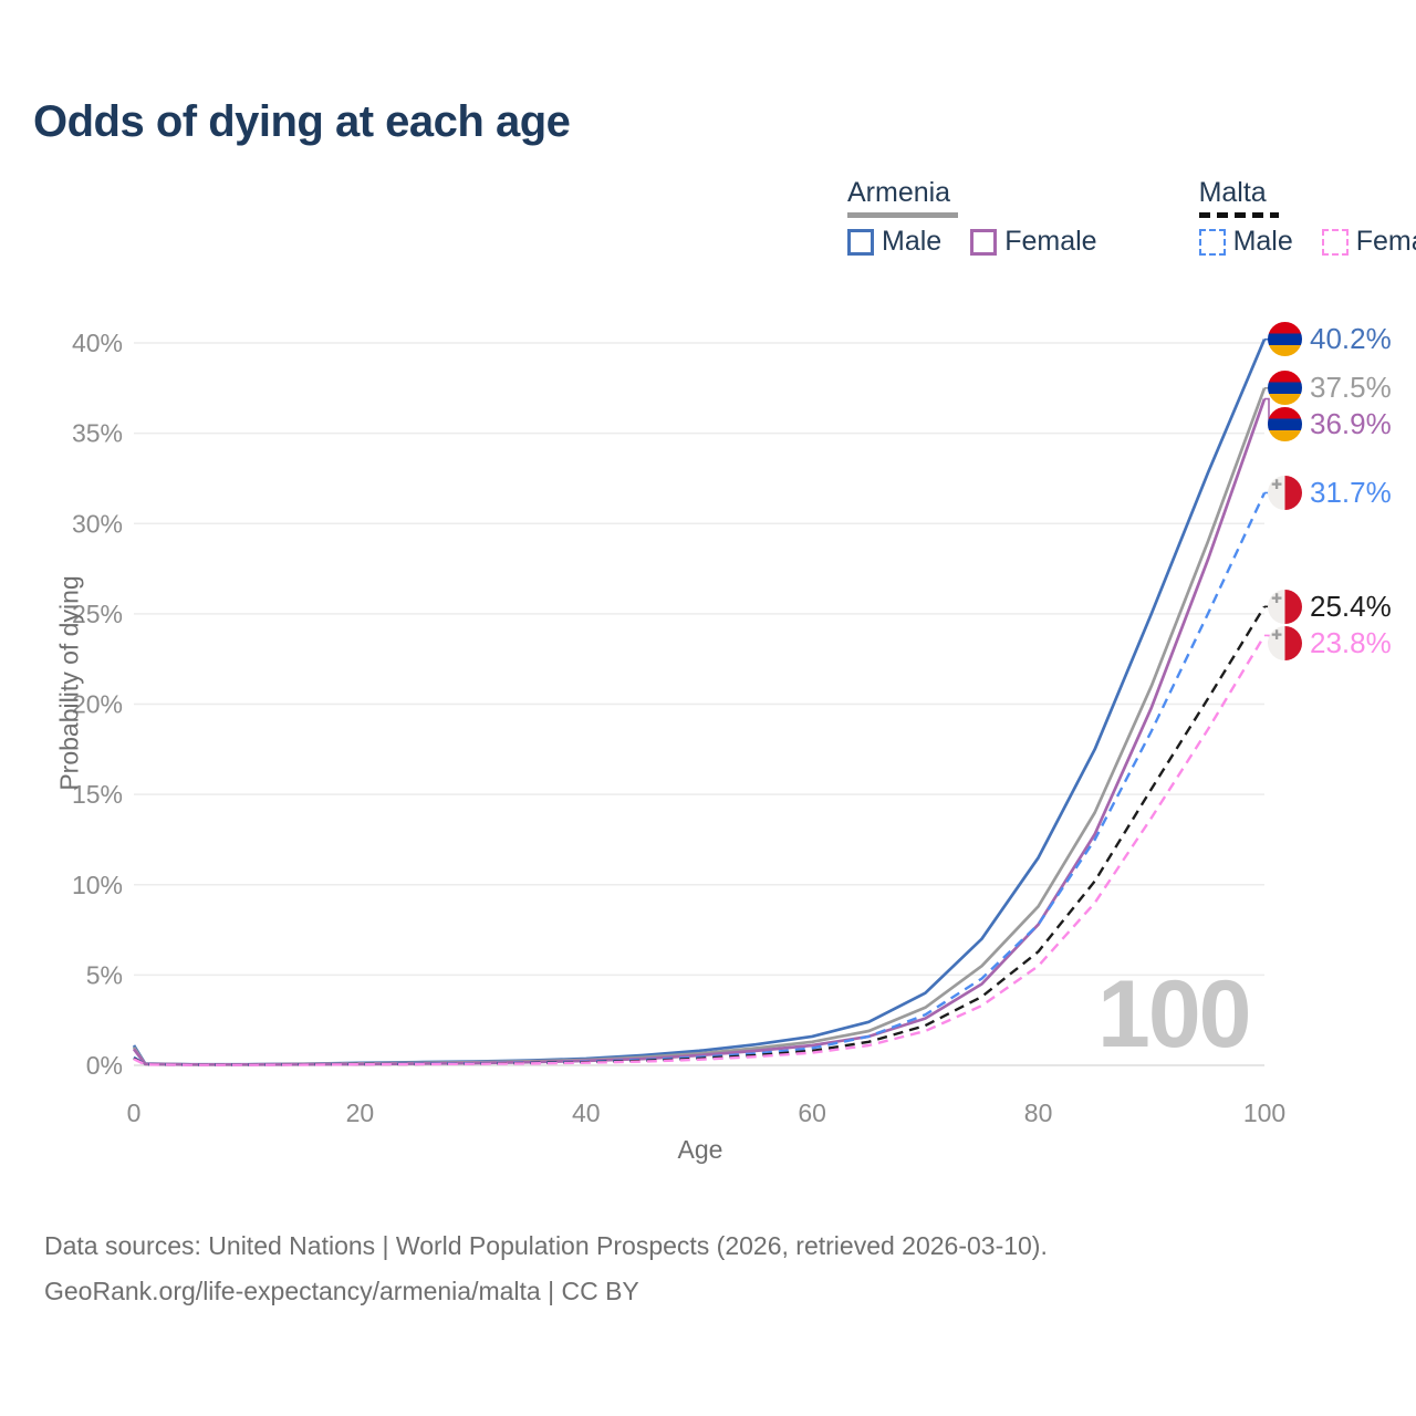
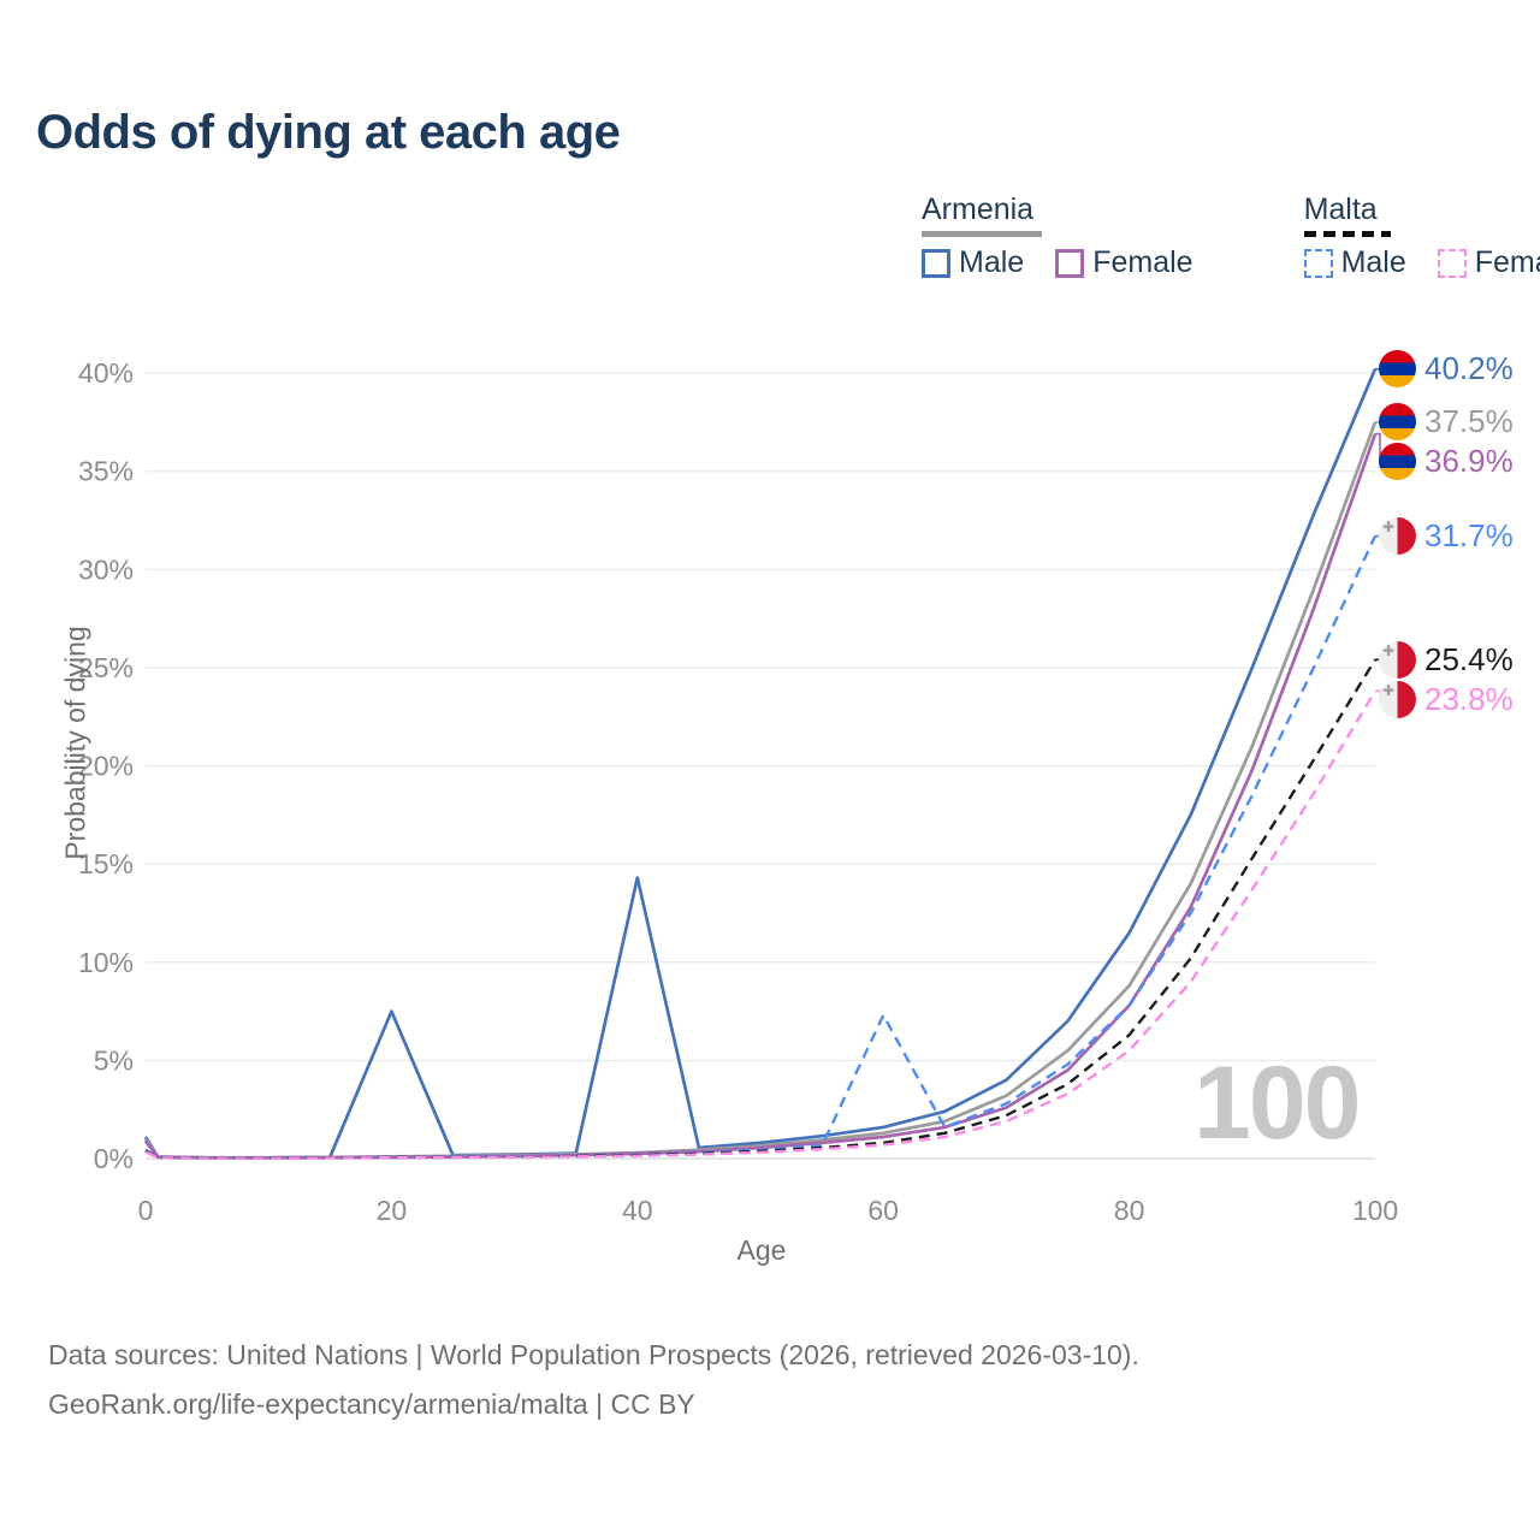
Armenia Male/20: 0.1% -> 7.5%
Armenia Male/40: 0.4% -> 14.3%
Malta Male/60: 0.9% -> 7.3%
